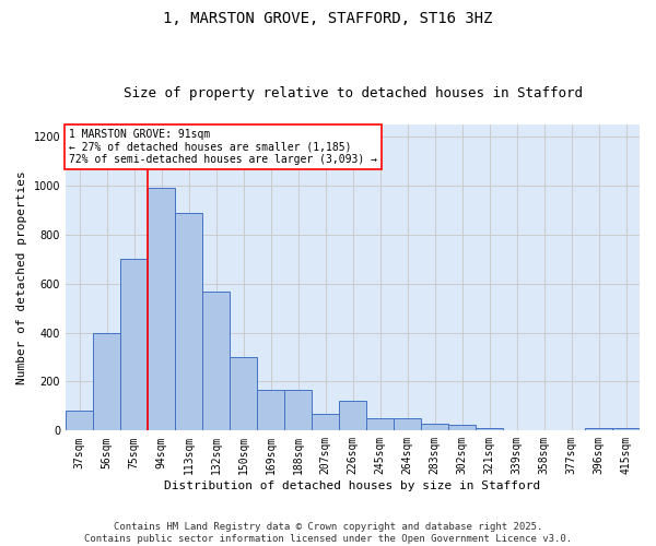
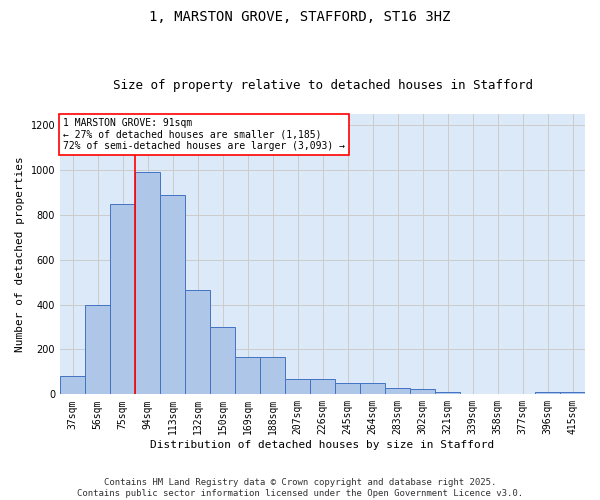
75sqm: 700 -> 850
132sqm: 570 -> 465
226sqm: 120 -> 70
